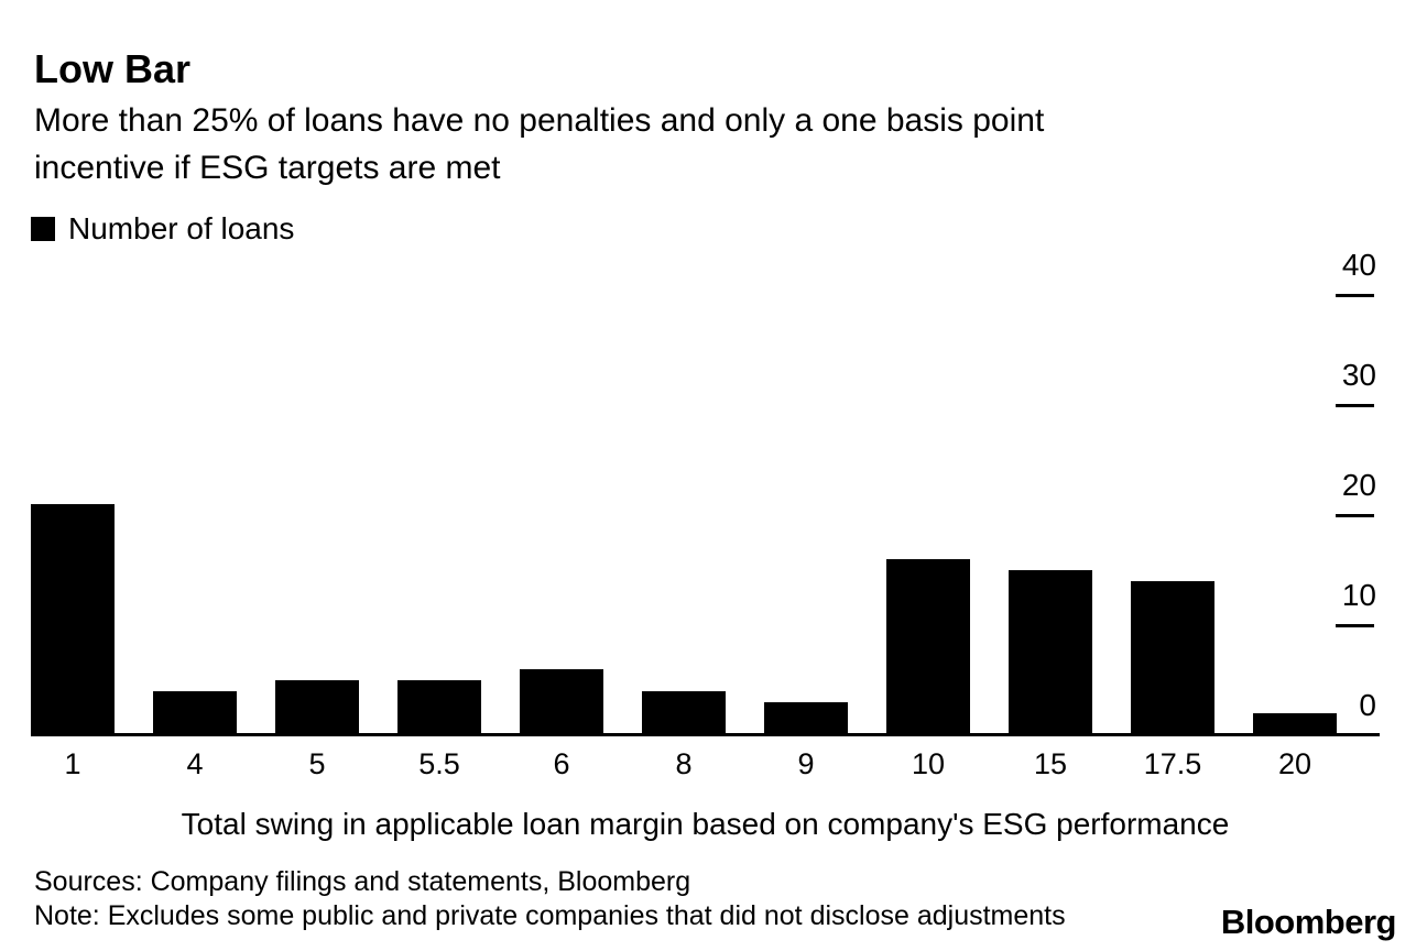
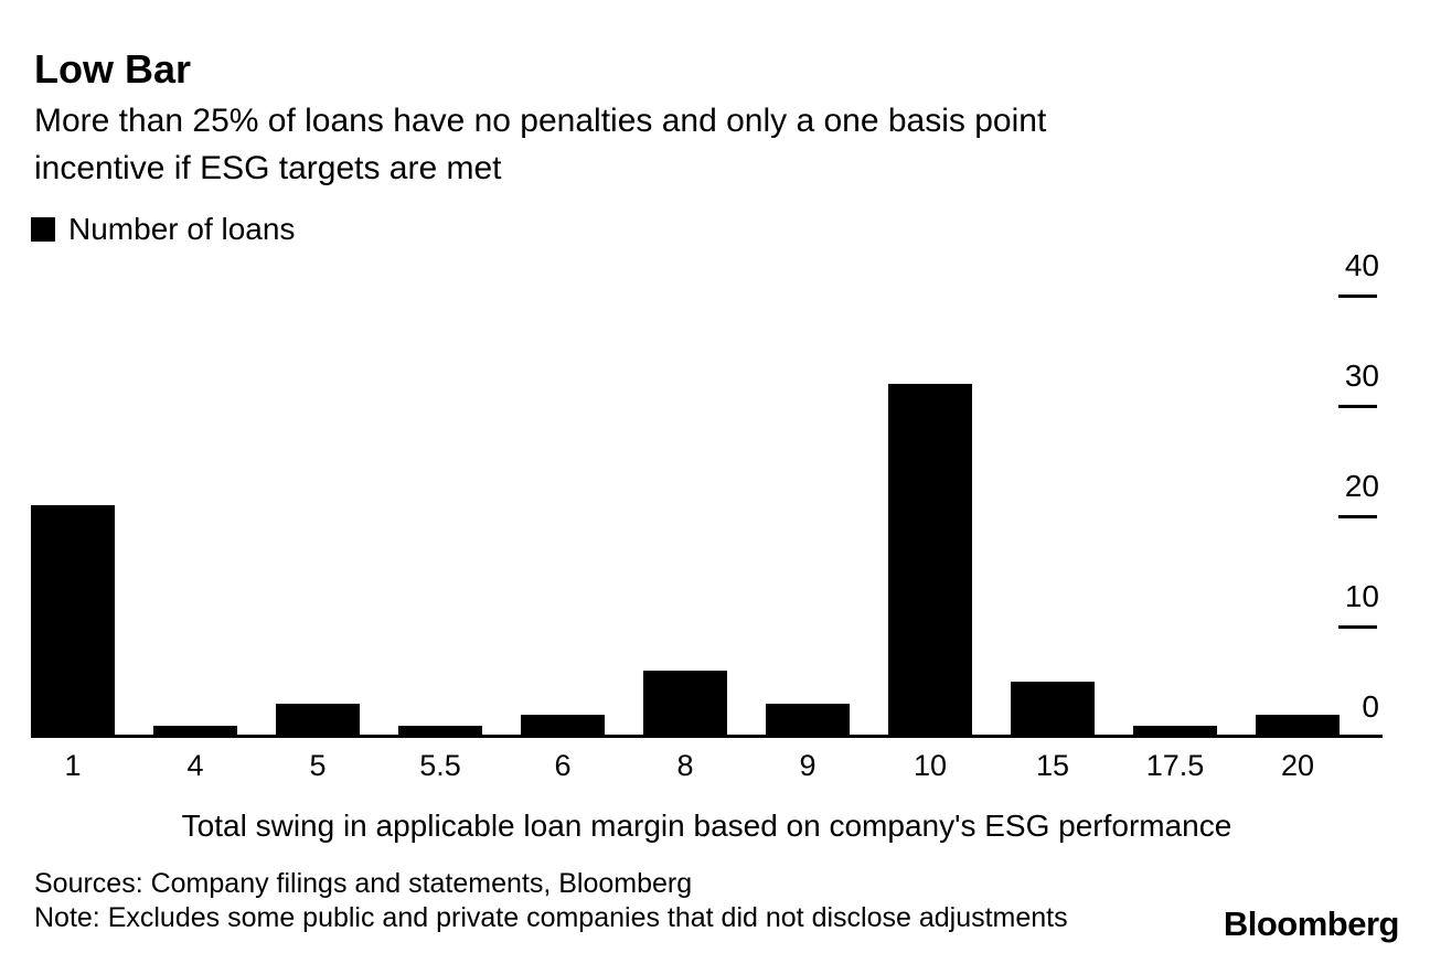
4: 4 -> 1
5: 5 -> 3
5.5: 5 -> 1
6: 6 -> 2
8: 4 -> 6
10: 16 -> 32
15: 15 -> 5
17.5: 14 -> 1
